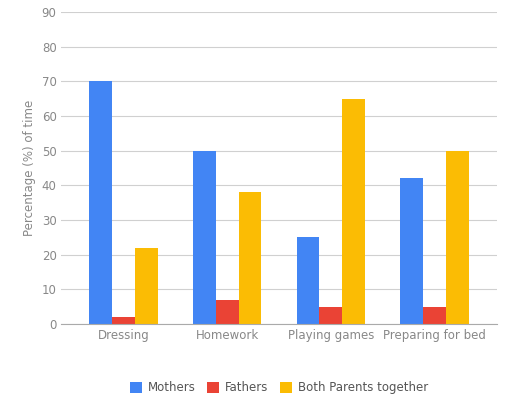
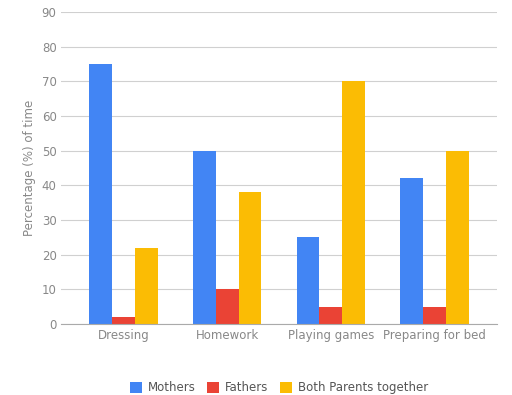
Mothers/Dressing: 70 -> 75
Fathers/Homework: 7 -> 10
Both Parents together/Playing games: 65 -> 70
